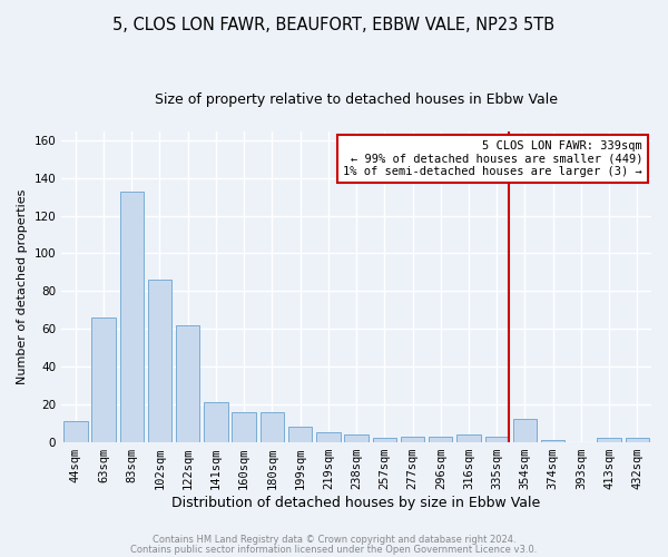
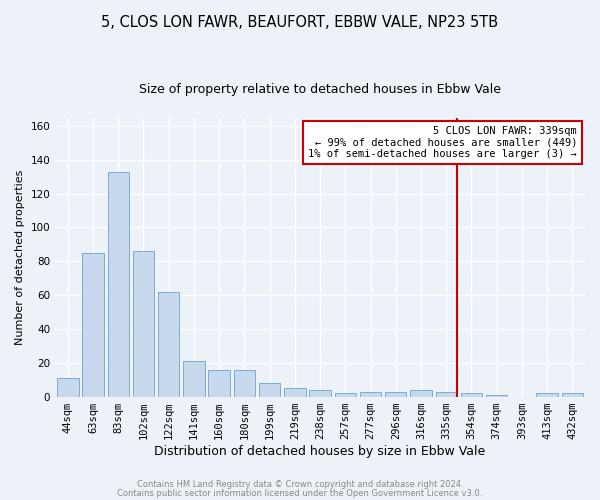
63sqm: 66 -> 85
354sqm: 12 -> 2
